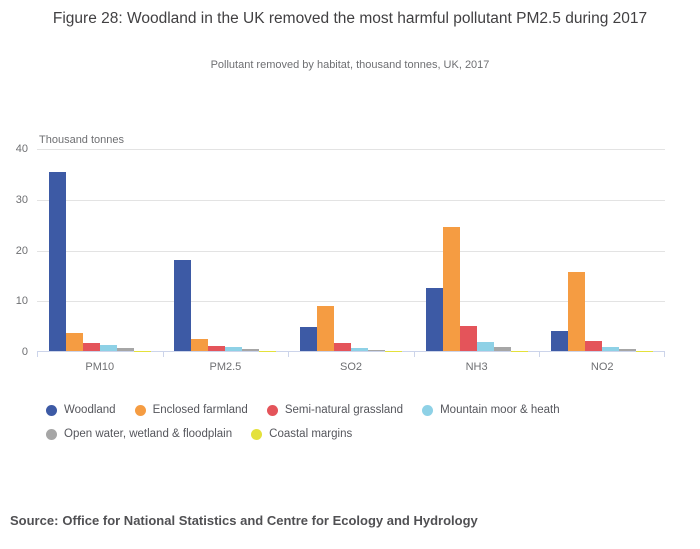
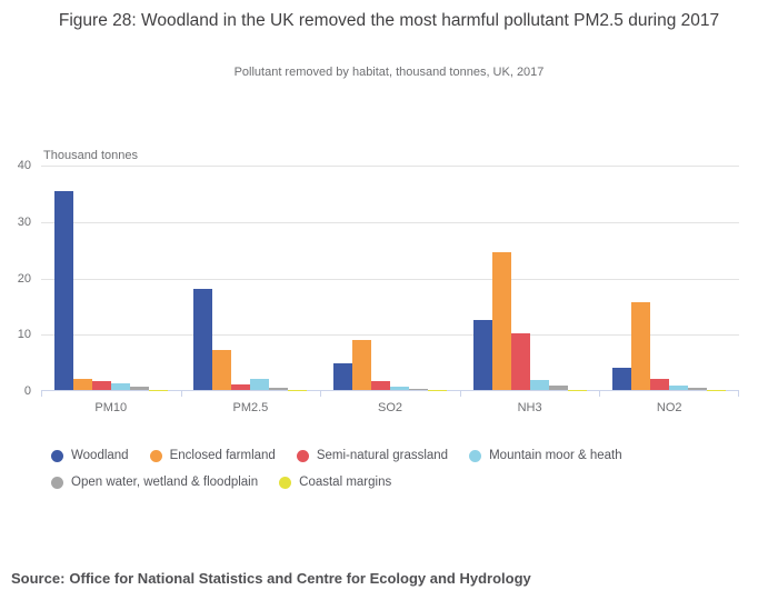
Enclosed farmland/PM10: 4 -> 2
Enclosed farmland/PM2.5: 2 -> 7
Mountain moor & heath/PM2.5: 1 -> 2
Semi-natural grassland/NH3: 5 -> 10
